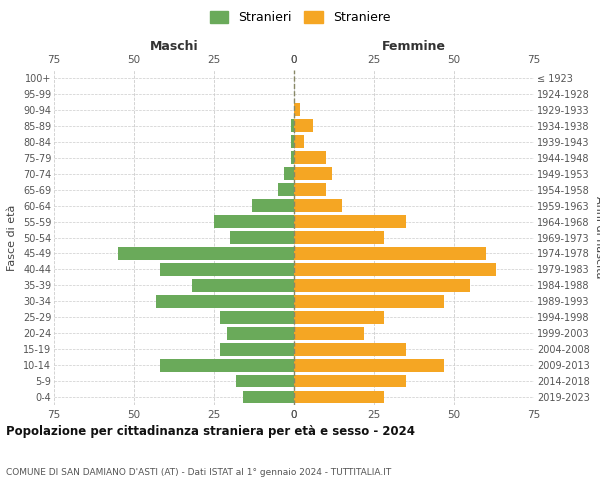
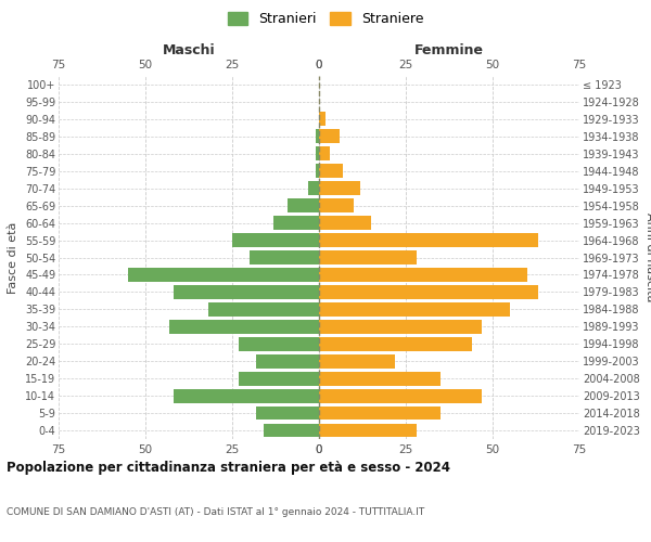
65-69: 5 -> 9
20-24: 21 -> 18
1944-1948: 10 -> 7
1964-1968: 35 -> 63
1994-1998: 28 -> 44
